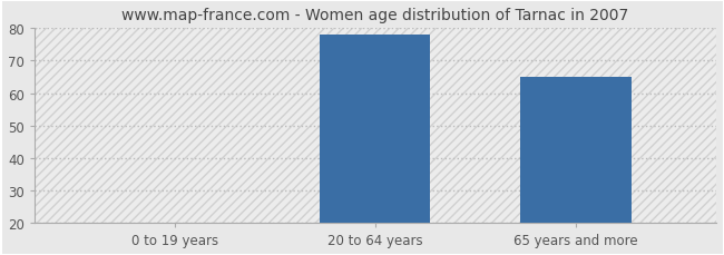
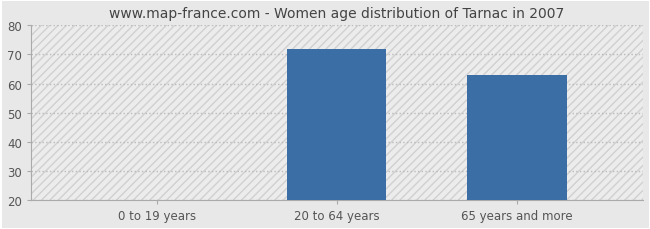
20 to 64 years: 78 -> 72
65 years and more: 65 -> 63
